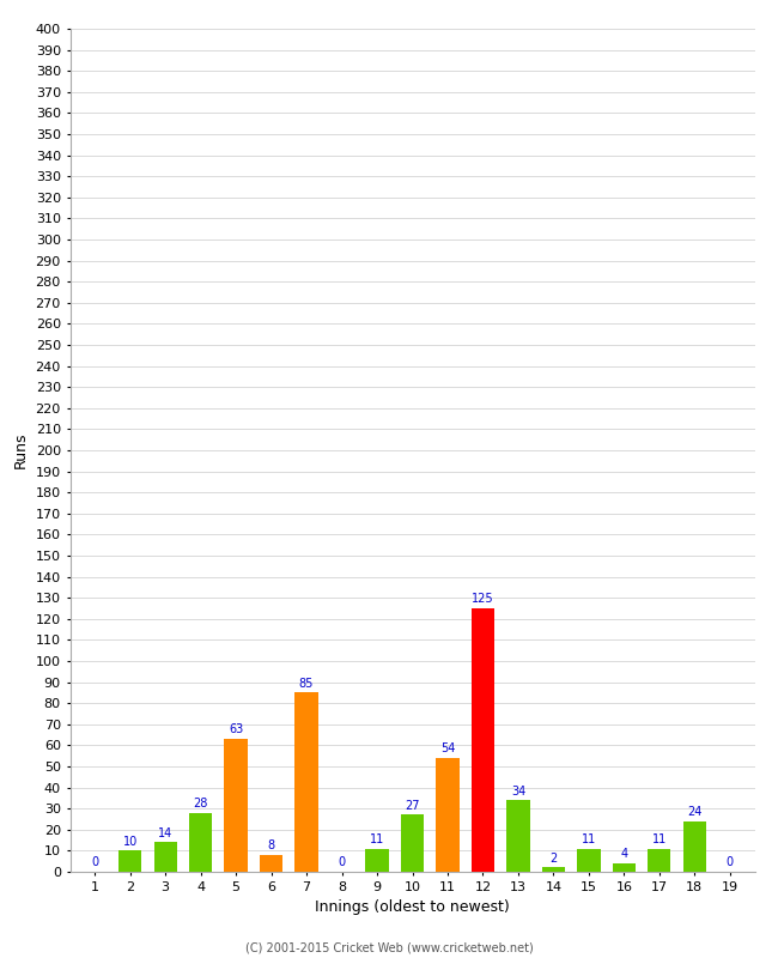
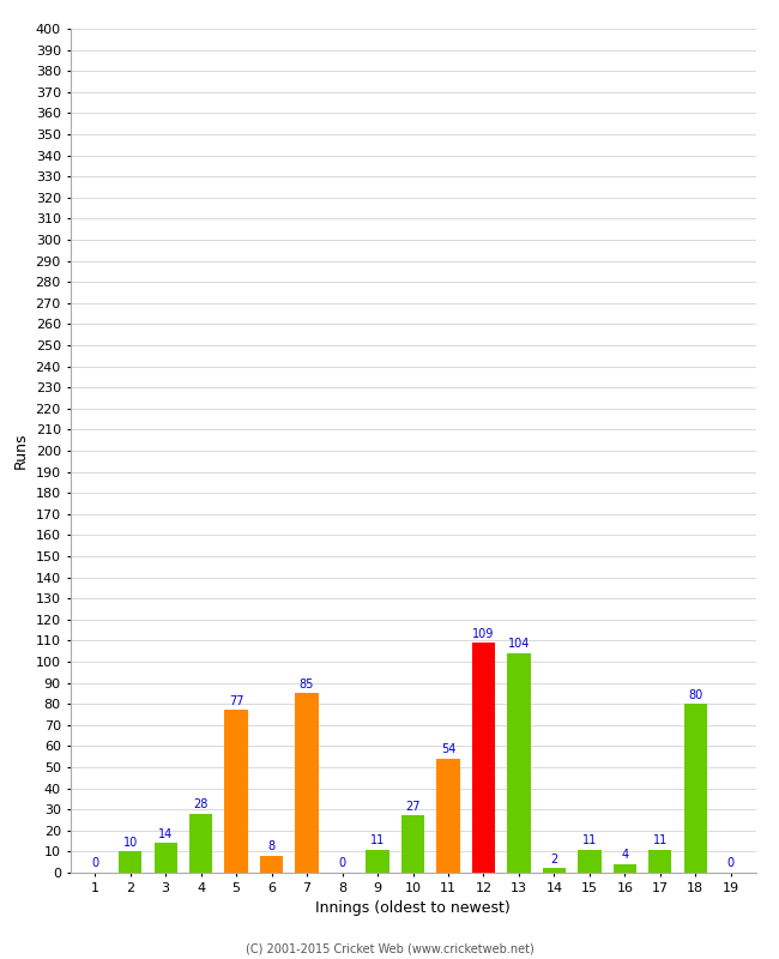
5: 63 -> 77
12: 125 -> 109
13: 34 -> 104
18: 24 -> 80
